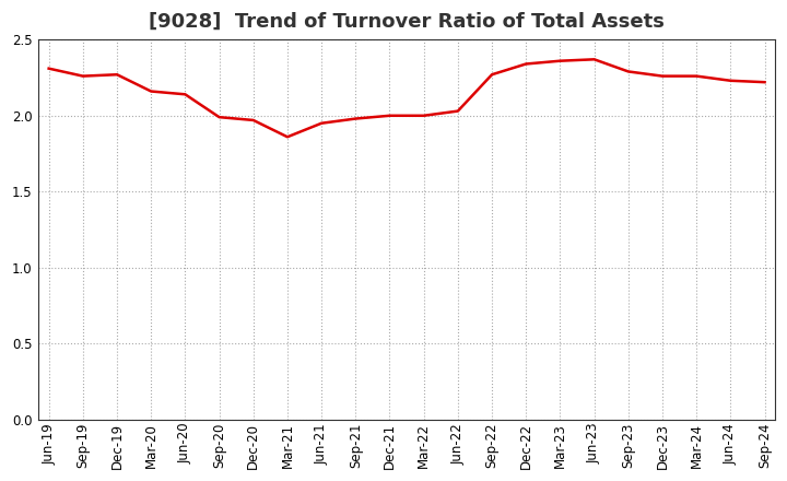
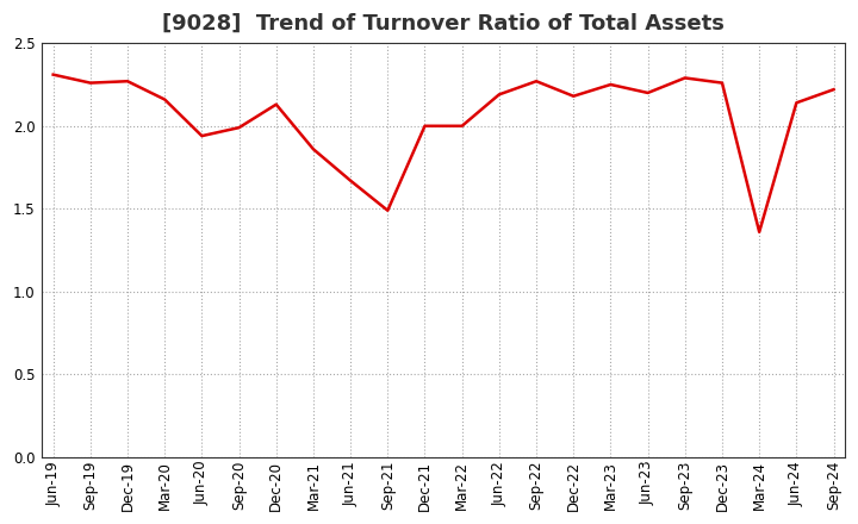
Jun-20: 2.14 -> 1.94
Dec-20: 1.97 -> 2.13
Jun-21: 1.95 -> 1.67
Sep-21: 1.98 -> 1.49
Jun-22: 2.03 -> 2.19
Dec-22: 2.34 -> 2.18
Mar-23: 2.36 -> 2.25
Jun-23: 2.37 -> 2.20
Mar-24: 2.26 -> 1.36
Jun-24: 2.23 -> 2.14
